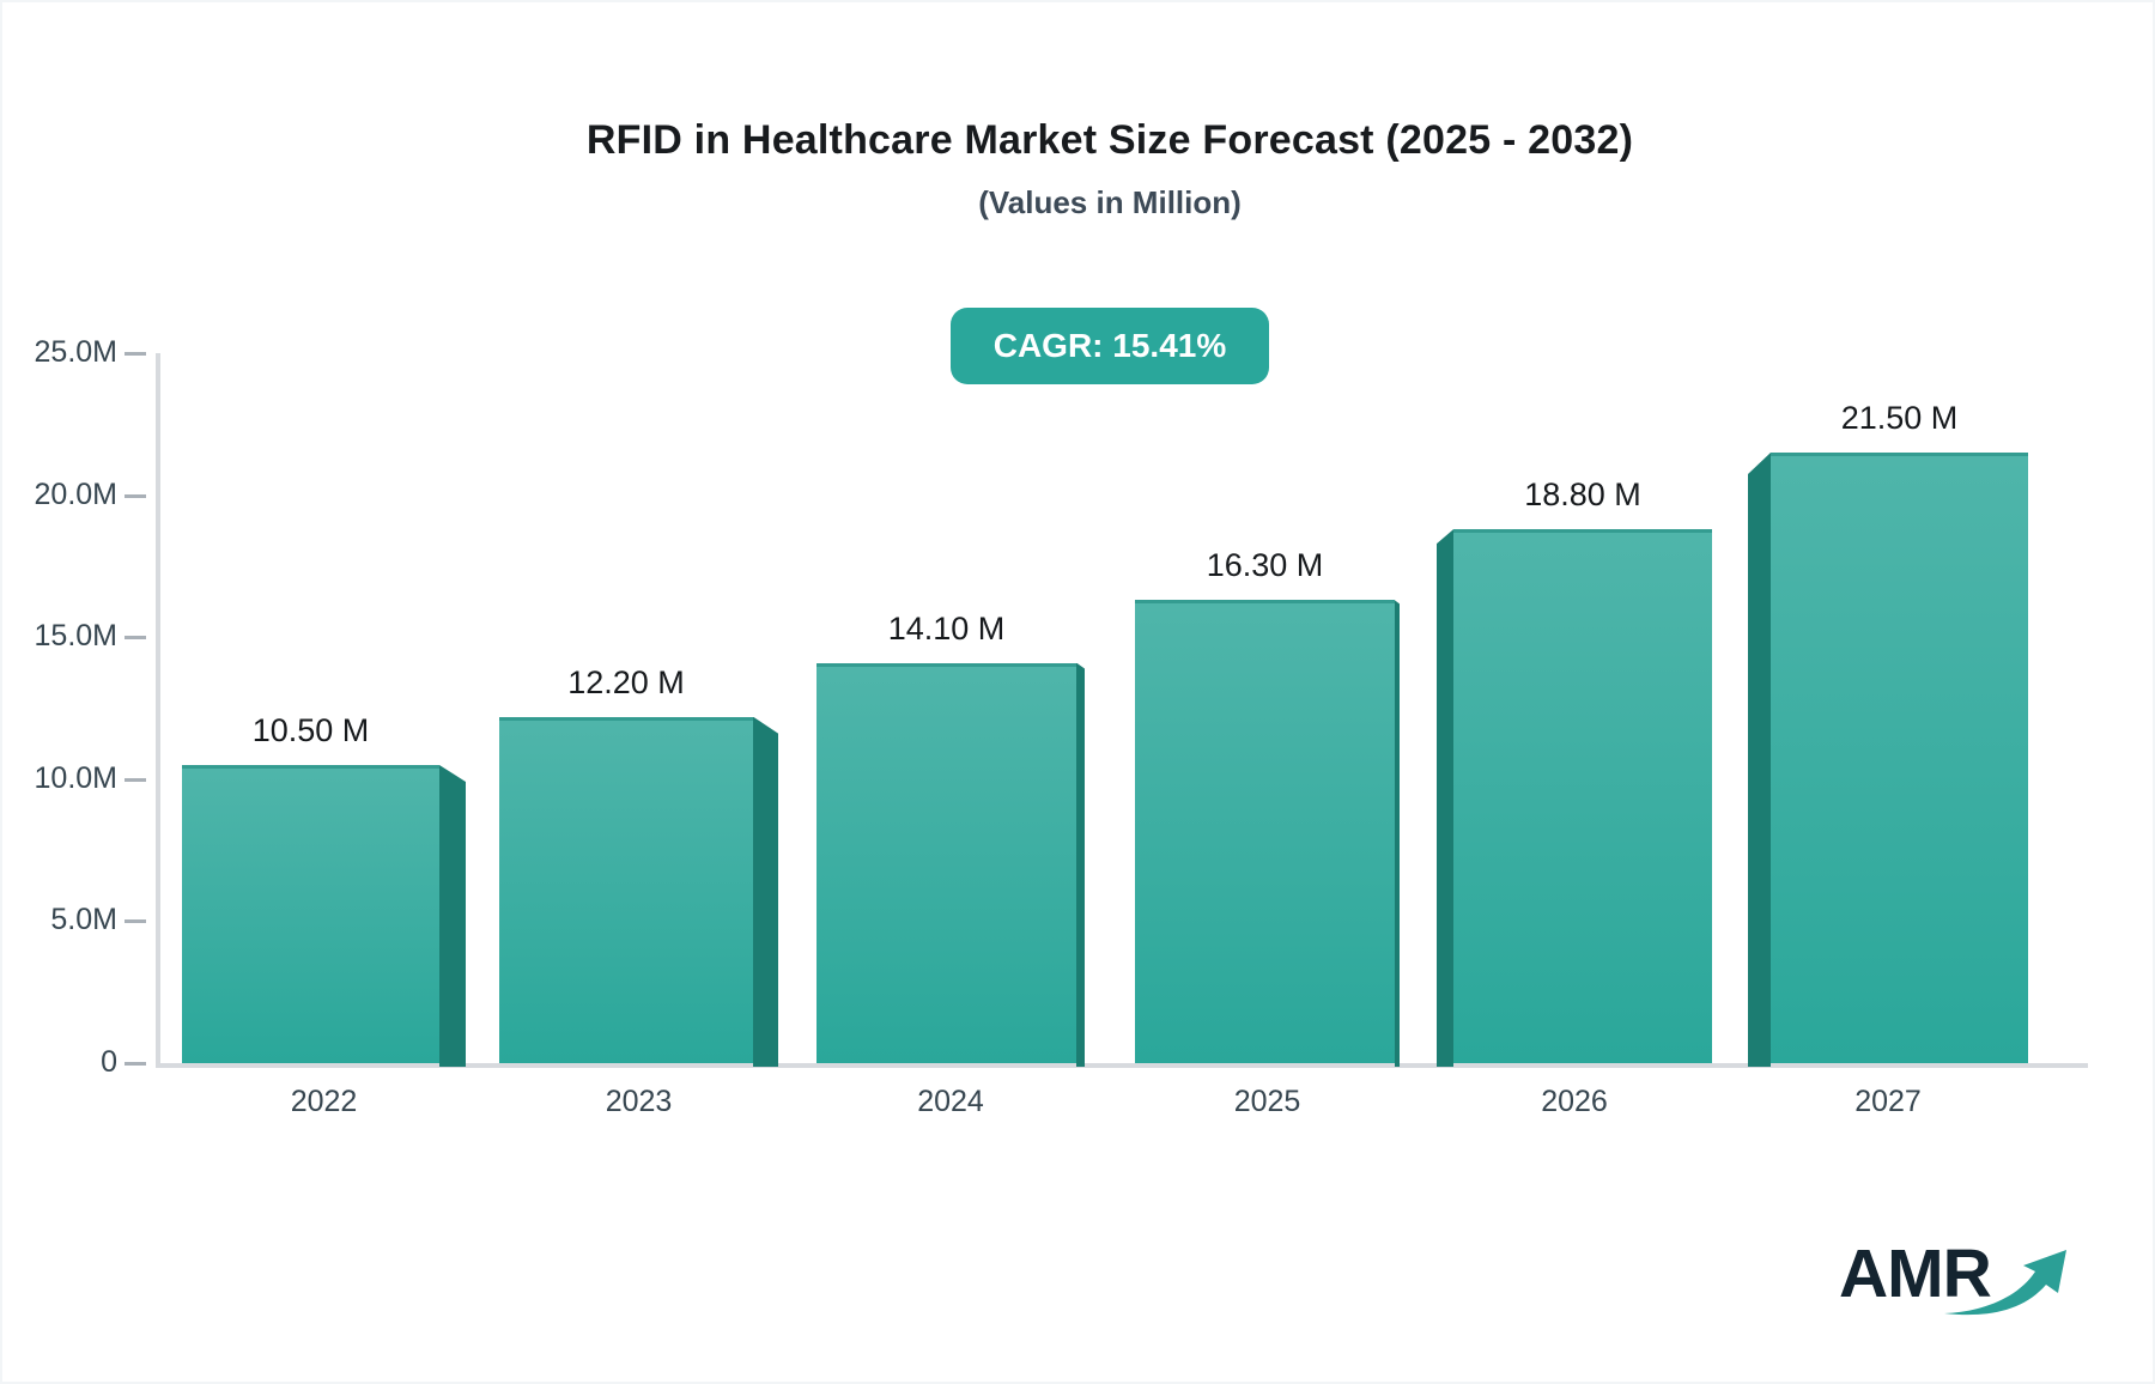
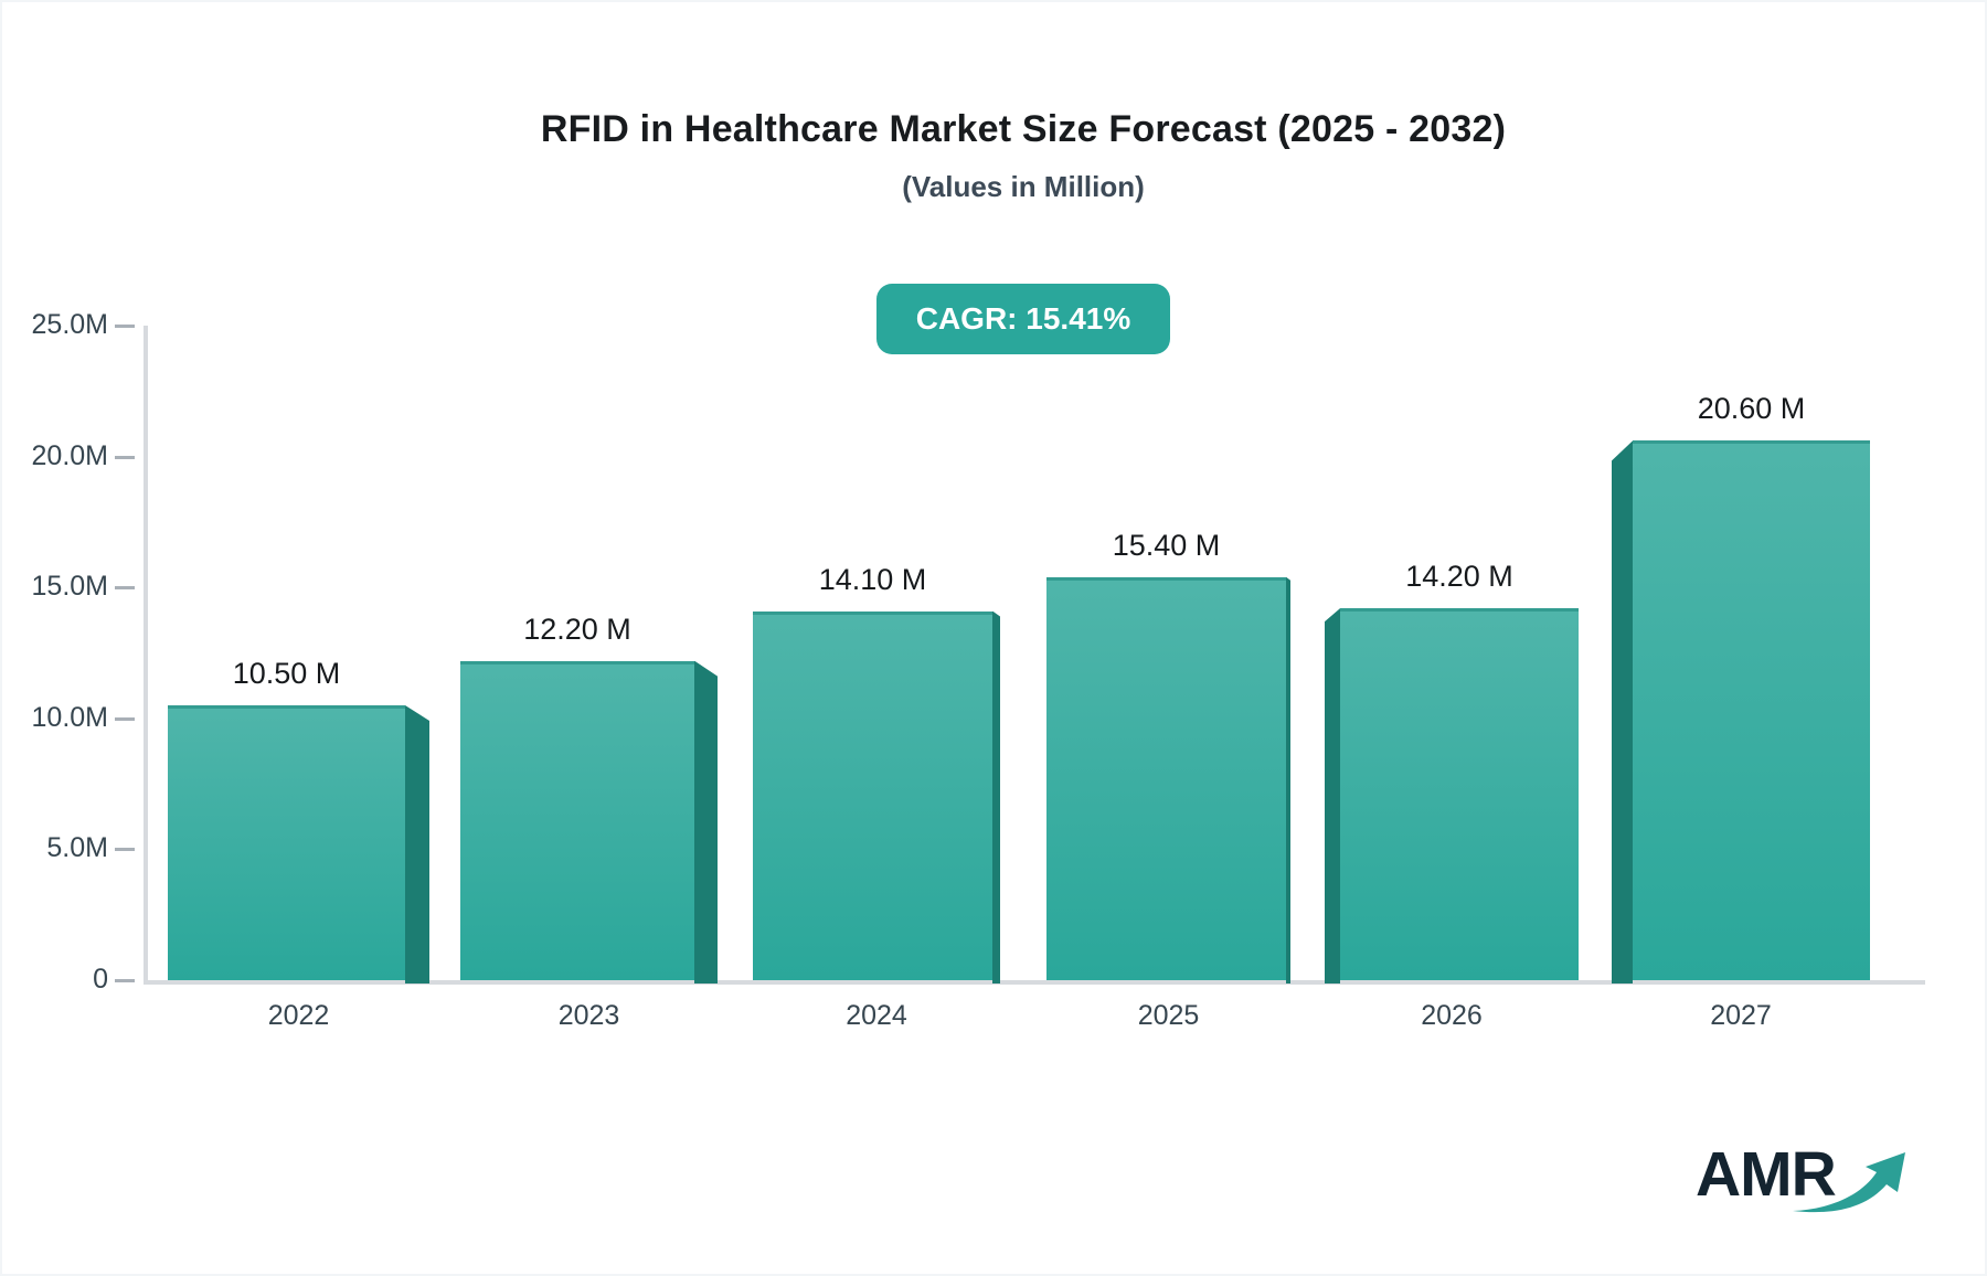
2025: 16.30 -> 15.40
2026: 18.80 -> 14.20
2027: 21.50 -> 20.60
